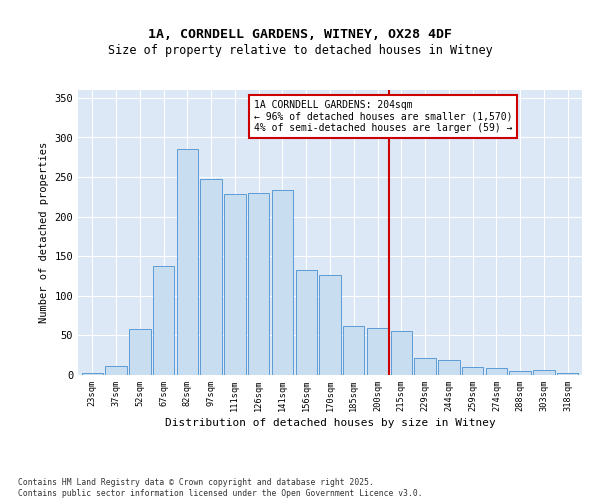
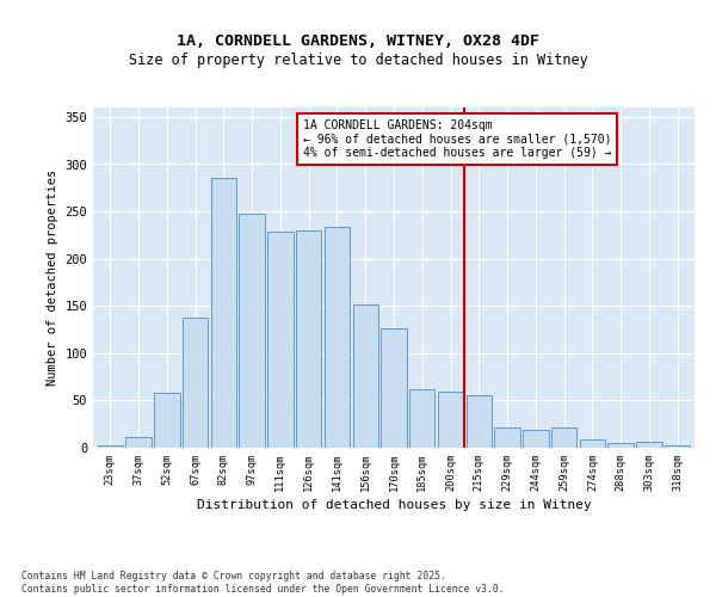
156sqm: 133 -> 152
259sqm: 10 -> 22
